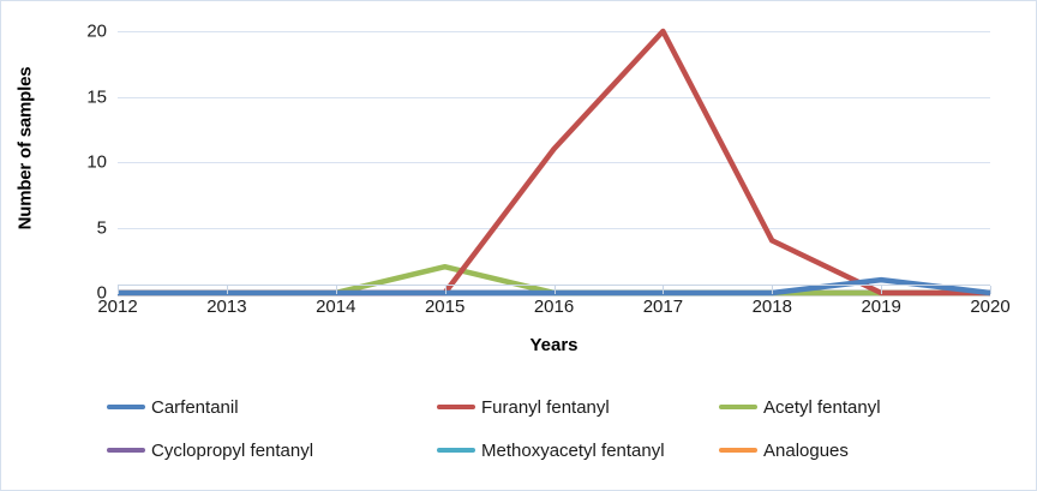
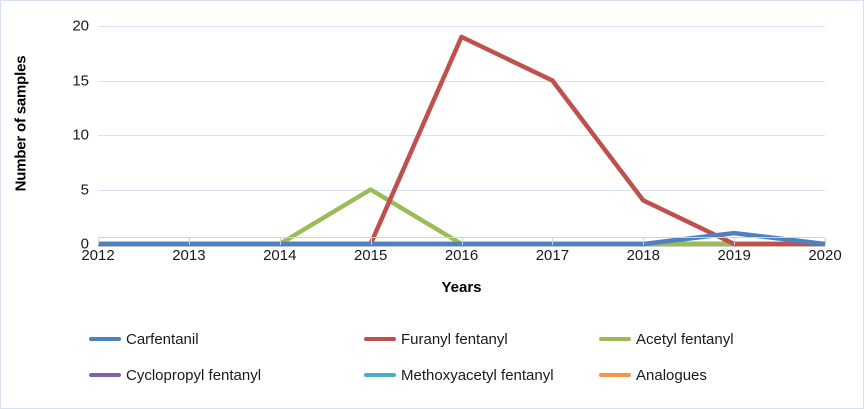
Acetyl fentanyl/2015: 2 -> 5
Furanyl fentanyl/2016: 11 -> 19
Furanyl fentanyl/2017: 20 -> 15
